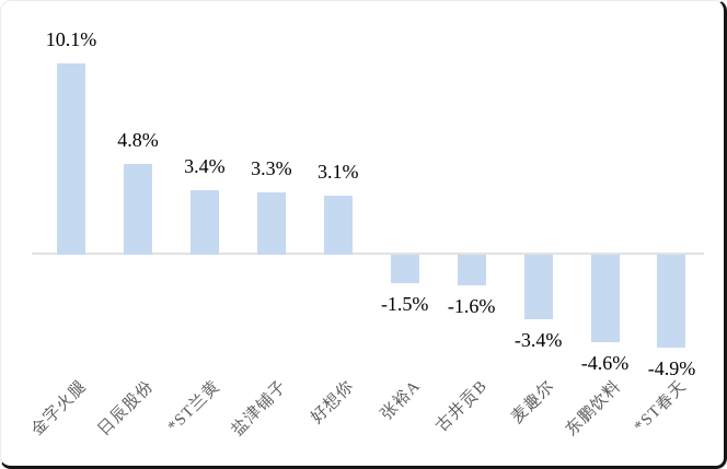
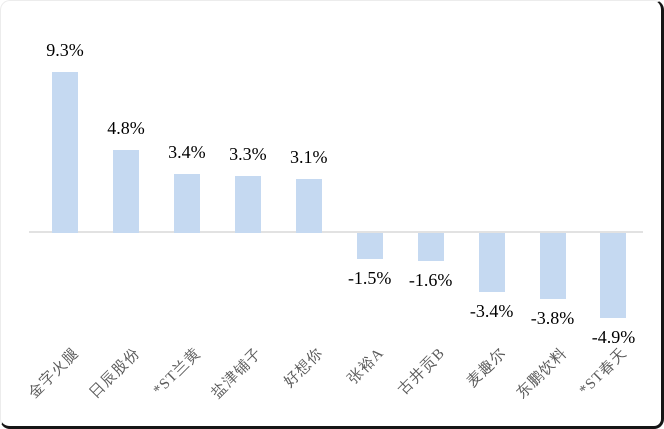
金字火腿: 10.1% -> 9.3%
东鹏饮料: -4.6% -> -3.8%
